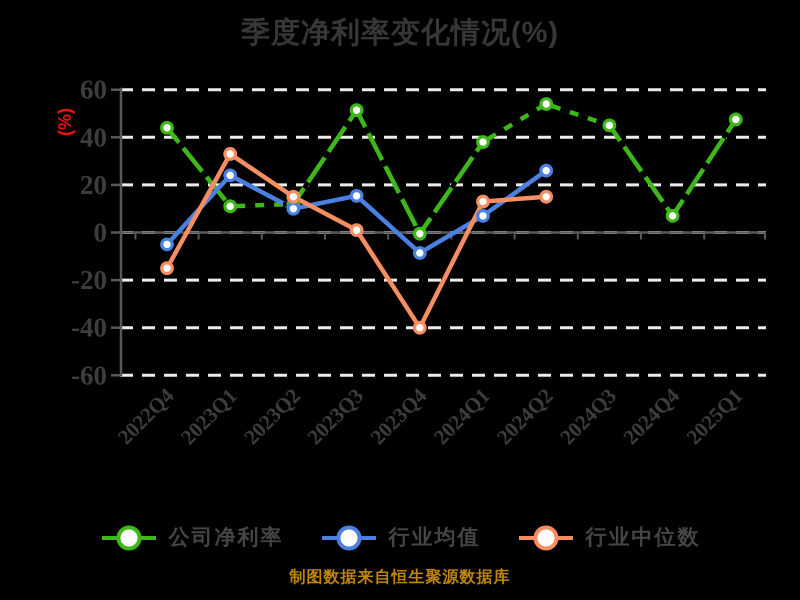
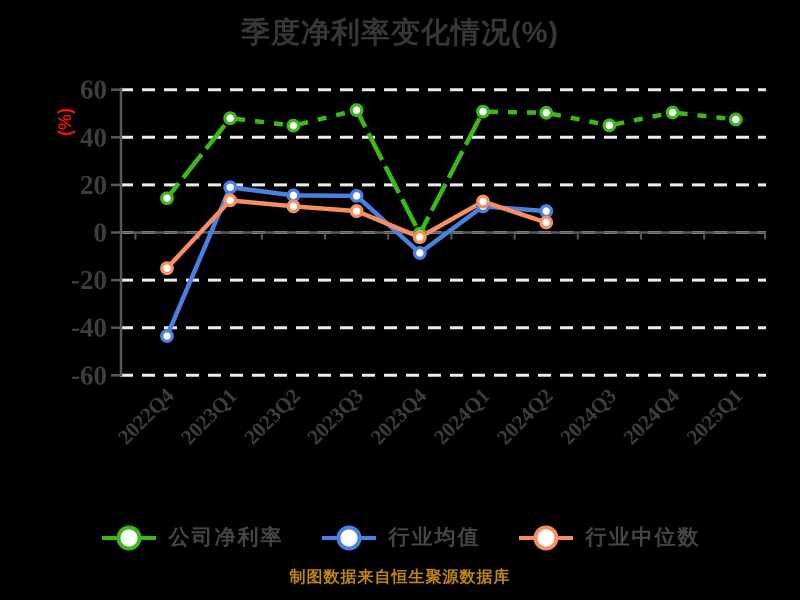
公司净利率/2022Q4: 44 -> 14
行业均值/2022Q4: -5 -> -44
公司净利率/2023Q1: 11 -> 48
行业均值/2023Q1: 24 -> 19
行业中位数/2023Q1: 33 -> 14
公司净利率/2023Q2: 12 -> 45
行业均值/2023Q2: 10 -> 16
行业中位数/2023Q2: 15 -> 11
行业中位数/2023Q3: 1 -> 9
行业中位数/2023Q4: -40 -> -2
公司净利率/2024Q1: 38 -> 51
行业均值/2024Q1: 7 -> 11
公司净利率/2024Q2: 54 -> 50
行业均值/2024Q2: 26 -> 9
行业中位数/2024Q2: 15 -> 4
公司净利率/2024Q4: 7 -> 50
